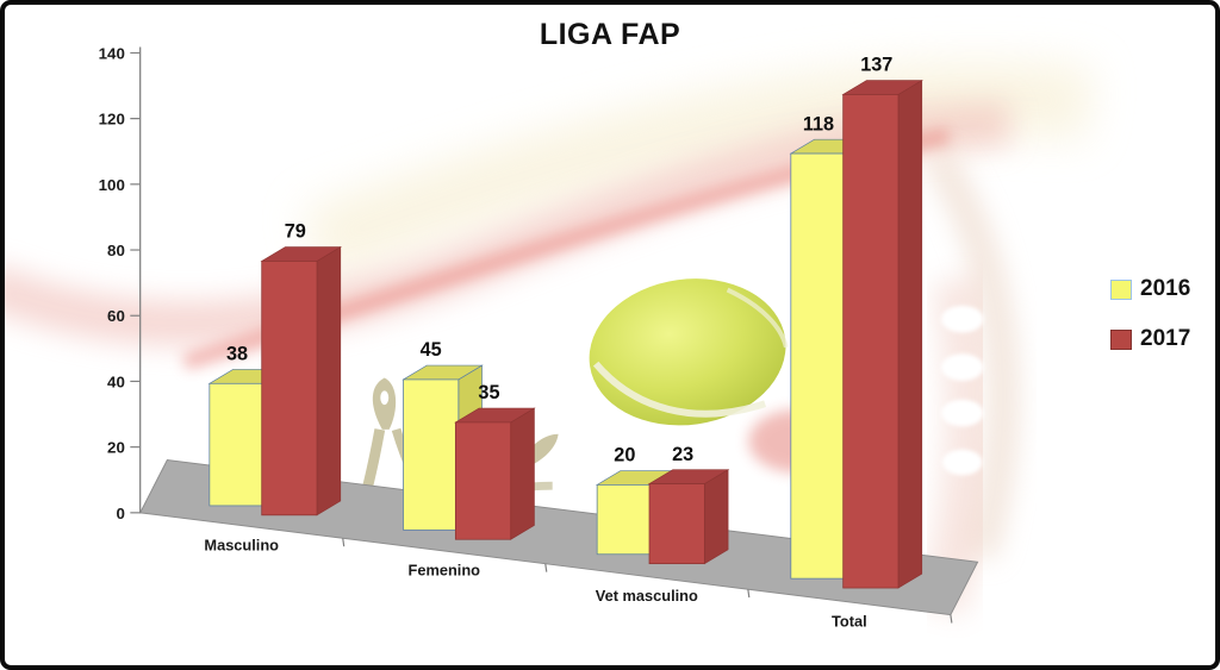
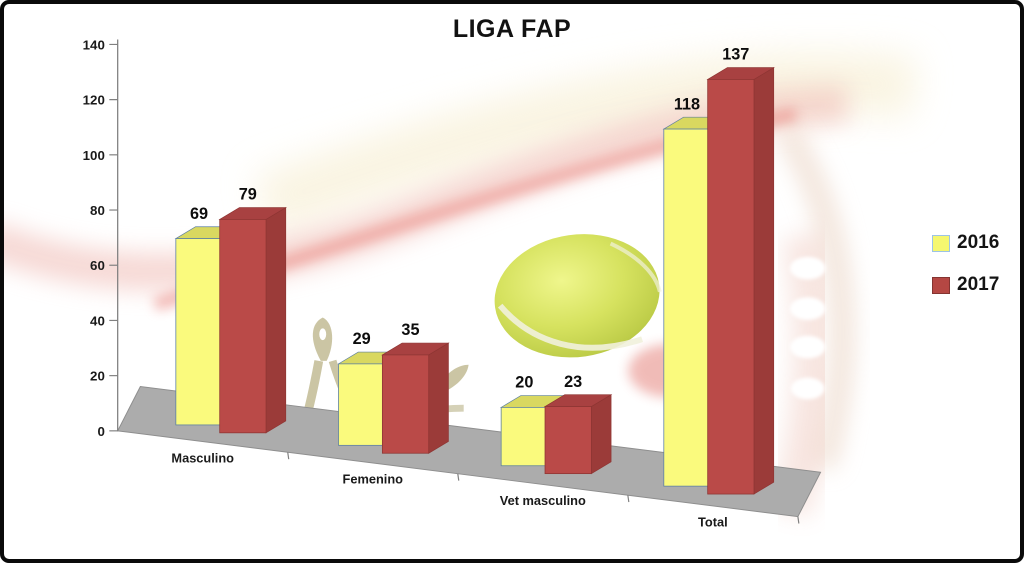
2016/Masculino: 38 -> 69
2016/Femenino: 45 -> 29
